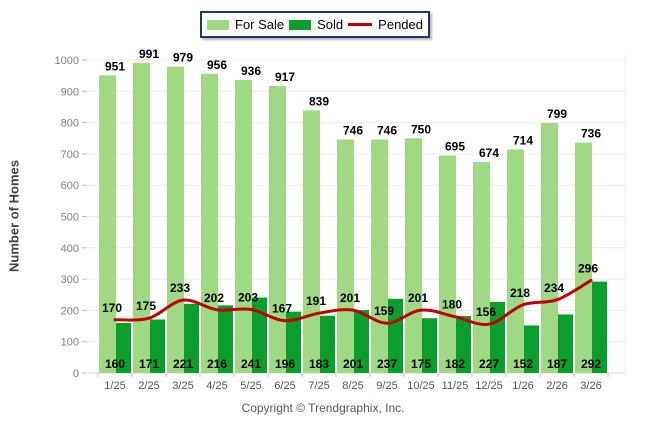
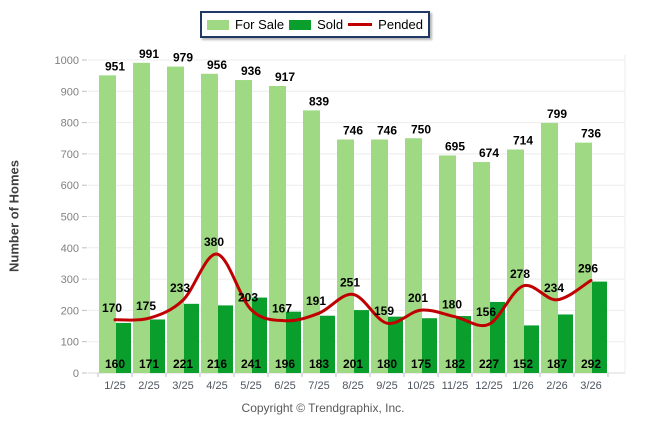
Pended/4/25: 202 -> 380
Pended/8/25: 201 -> 251
Sold/9/25: 237 -> 180
Pended/1/26: 218 -> 278
